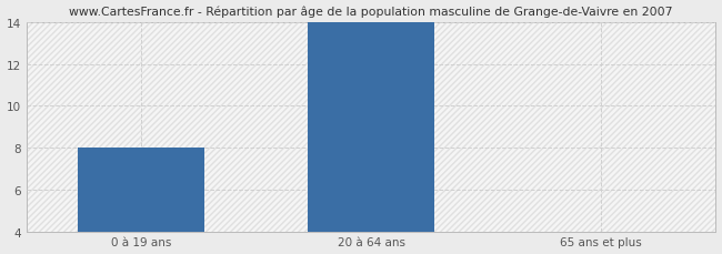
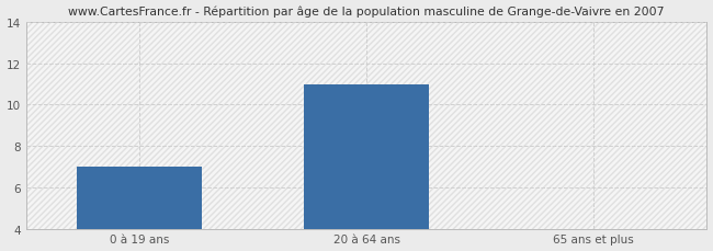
0 à 19 ans: 8.0 -> 7.0
20 à 64 ans: 14.0 -> 11.0
